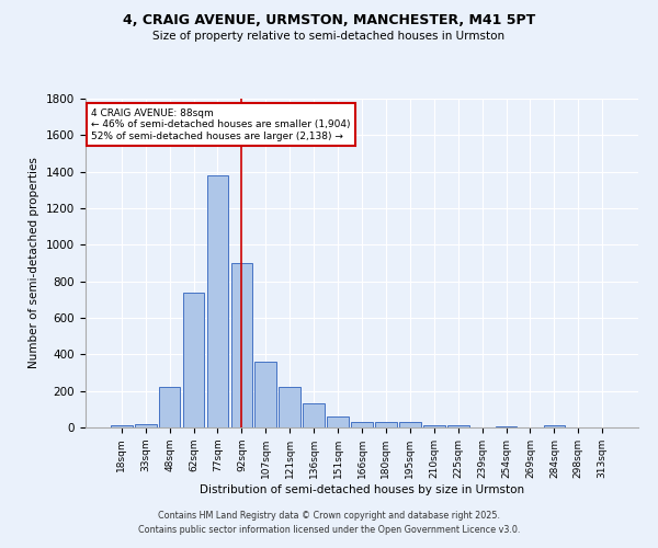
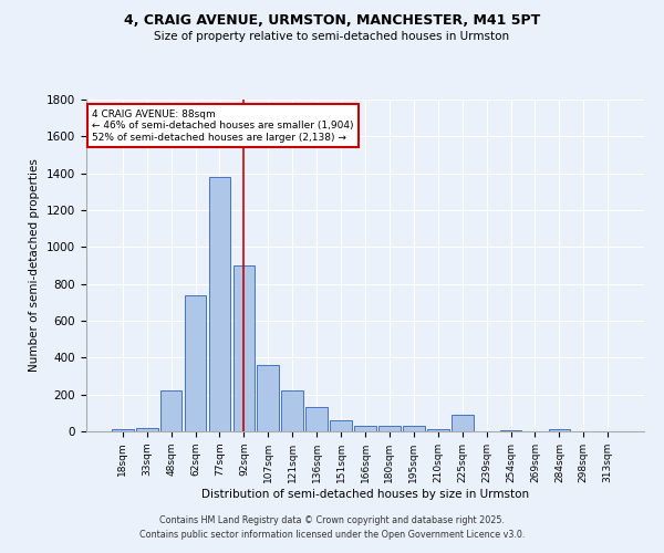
225sqm: 10 -> 90
